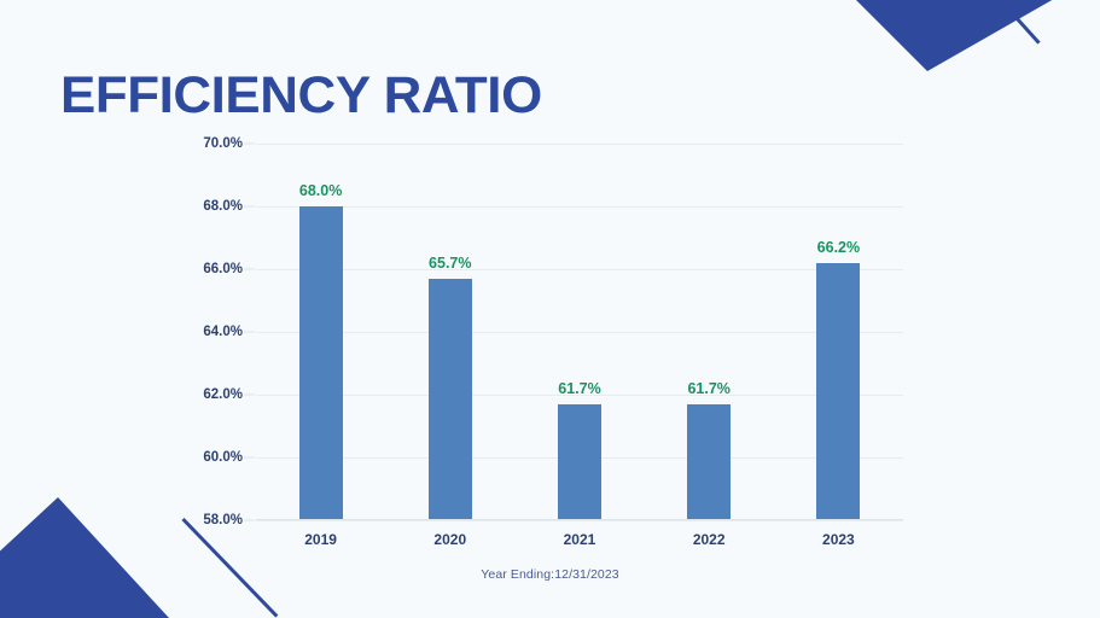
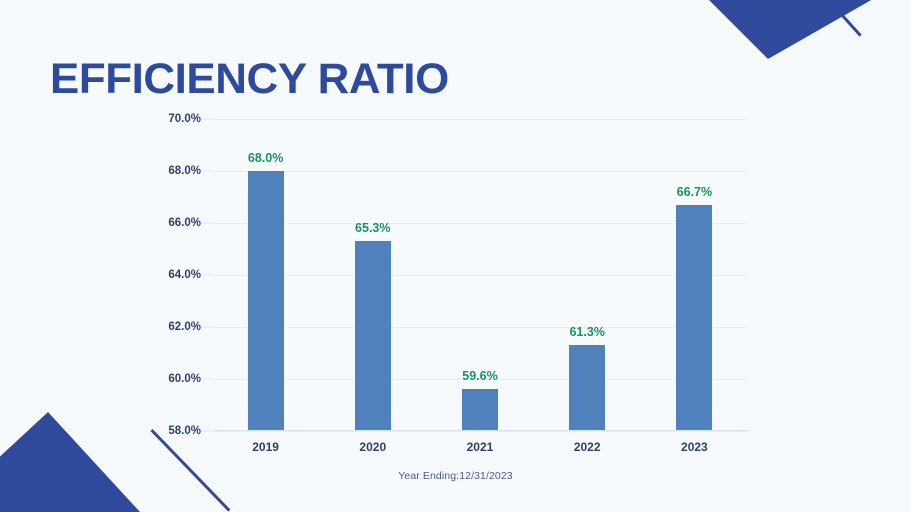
2020: 65.7% -> 65.3%
2021: 61.7% -> 59.6%
2022: 61.7% -> 61.3%
2023: 66.2% -> 66.7%
